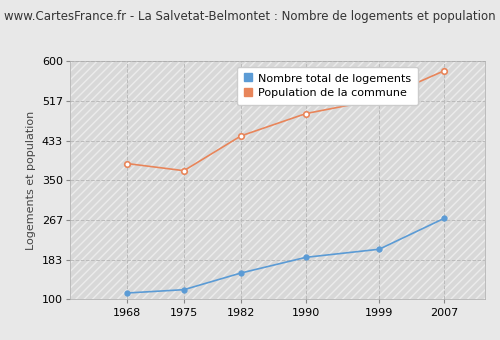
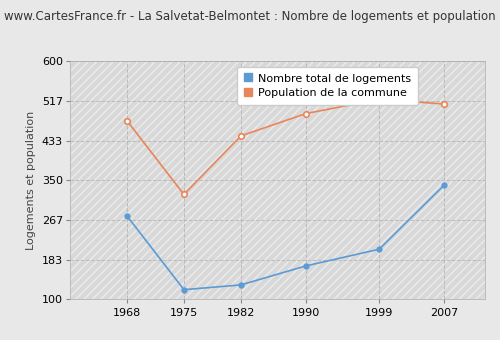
Nombre total de logements/1968: 113 -> 275
Population de la commune/1968: 385 -> 475
Population de la commune/1975: 370 -> 320
Nombre total de logements/1982: 155 -> 130
Nombre total de logements/1990: 188 -> 170
Nombre total de logements/2007: 270 -> 340
Population de la commune/2007: 580 -> 510
